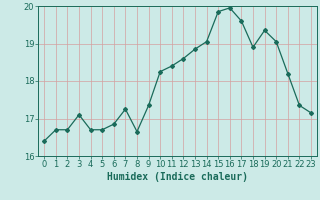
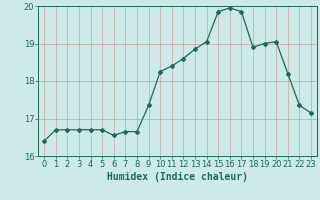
3: 17.10 -> 16.70
6: 16.85 -> 16.55
7: 17.25 -> 16.65
17: 19.60 -> 19.85
19: 19.35 -> 19.00
